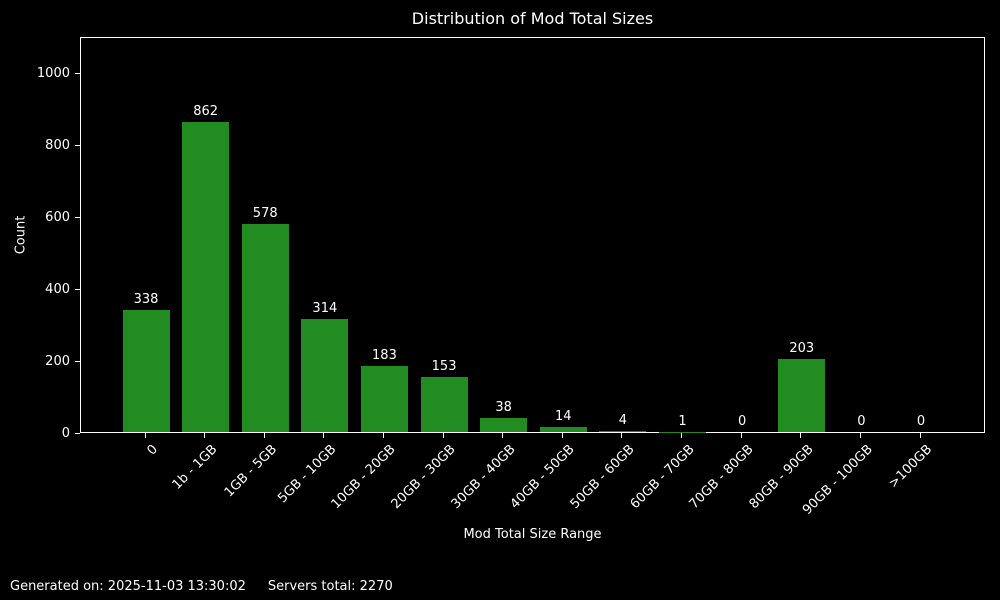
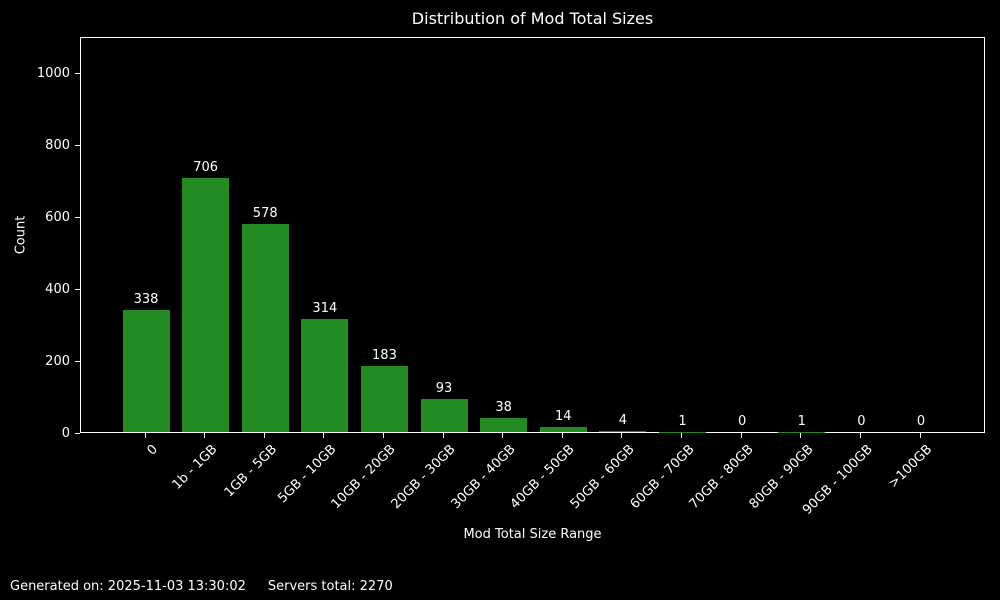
1b - 1GB: 862 -> 706
20GB - 30GB: 153 -> 93
80GB - 90GB: 203 -> 1
